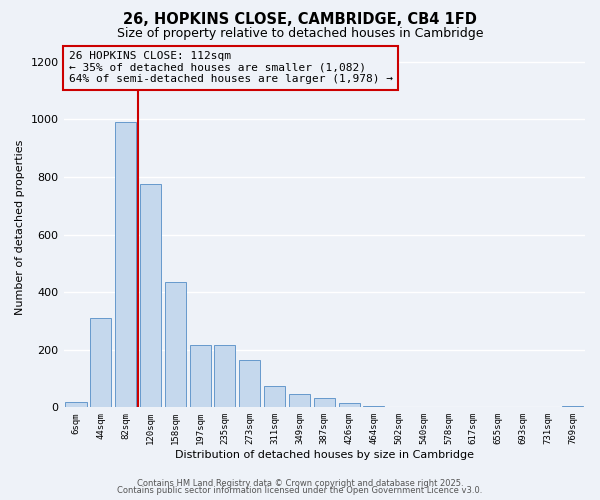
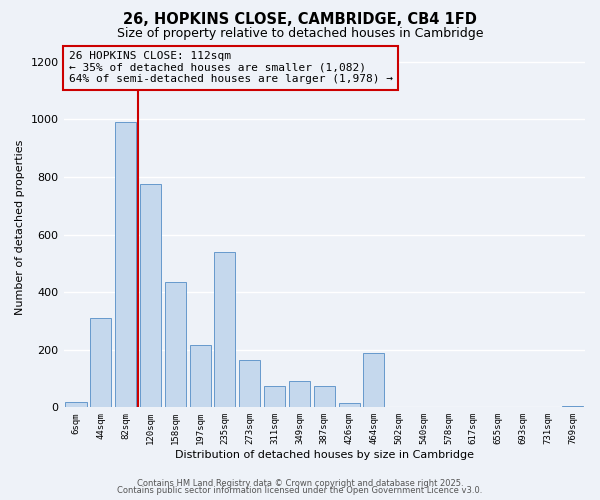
235sqm: 215 -> 540
349sqm: 47 -> 90
387sqm: 32 -> 75
464sqm: 4 -> 190
